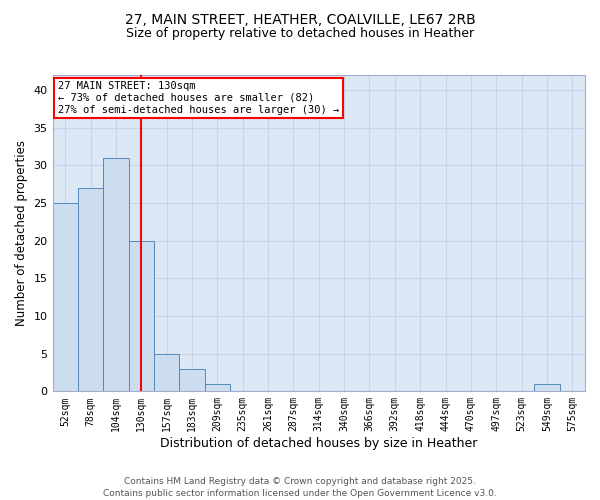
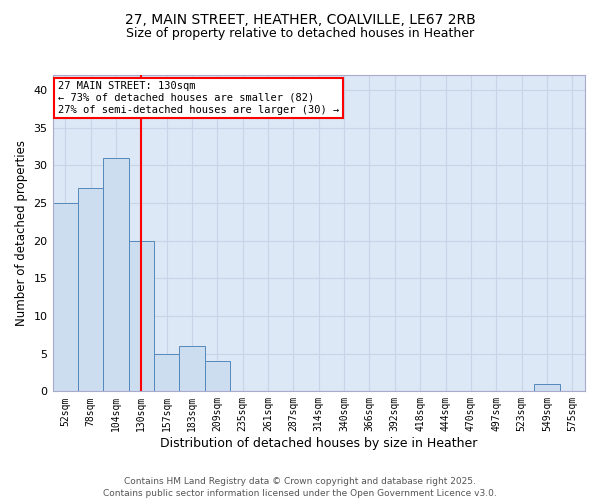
183sqm: 3 -> 6
209sqm: 1 -> 4
